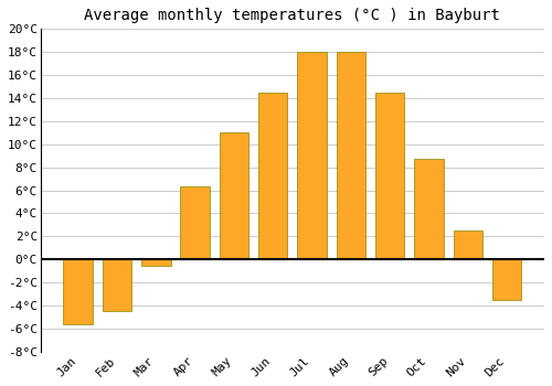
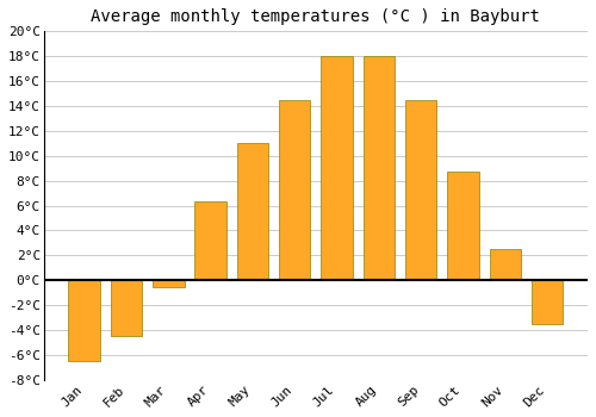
Jan: -5.6°C -> -6.5°C
